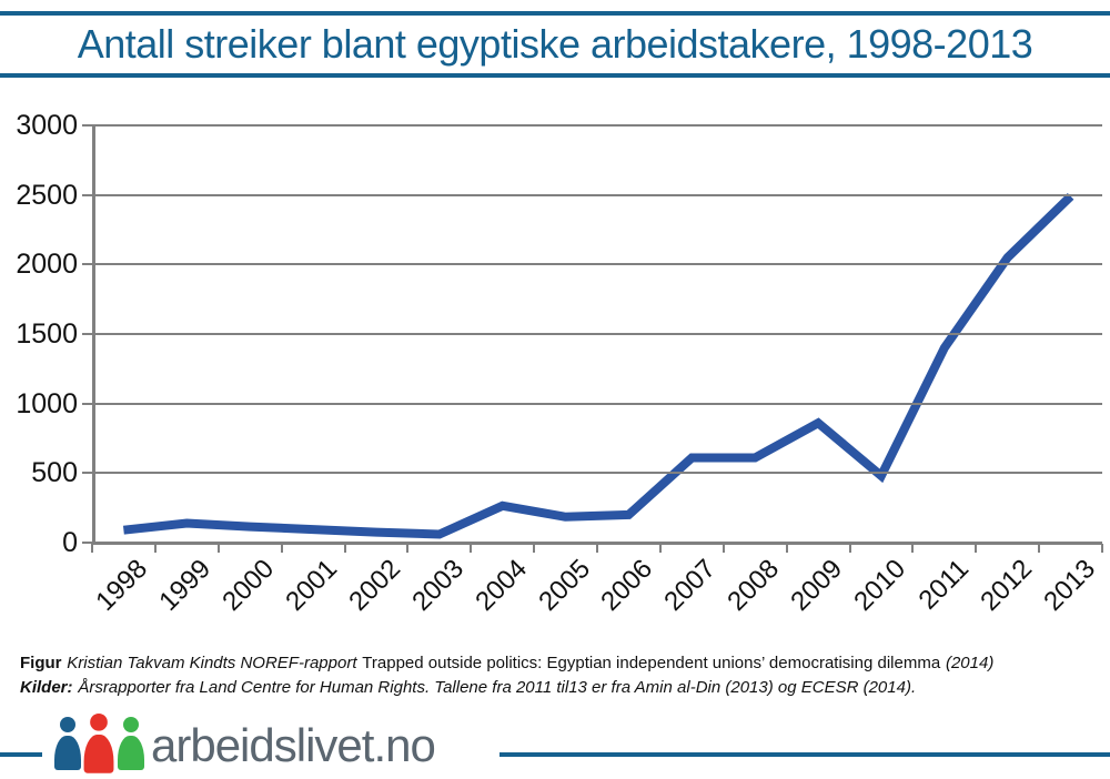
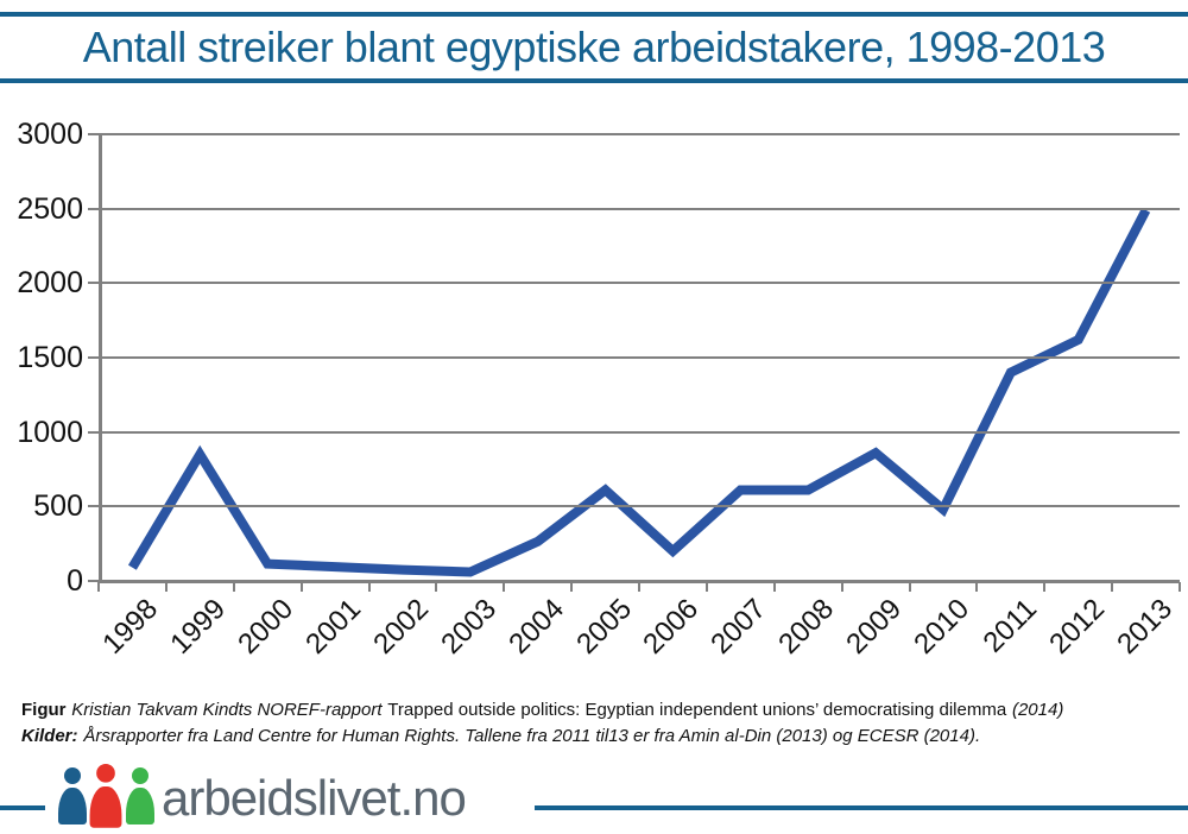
1999: 140 -> 850
2005: 180 -> 610
2012: 2050 -> 1620
